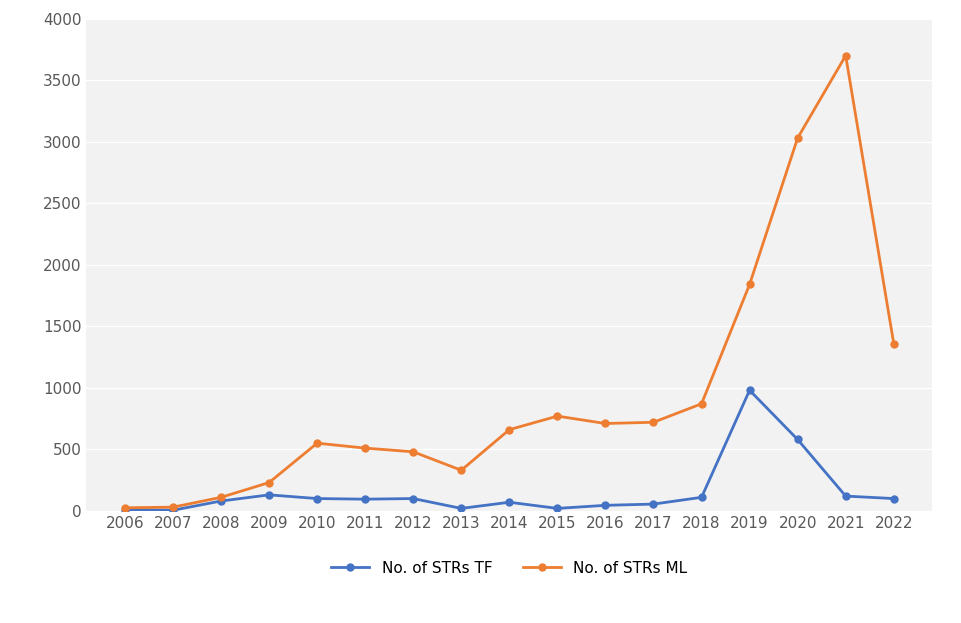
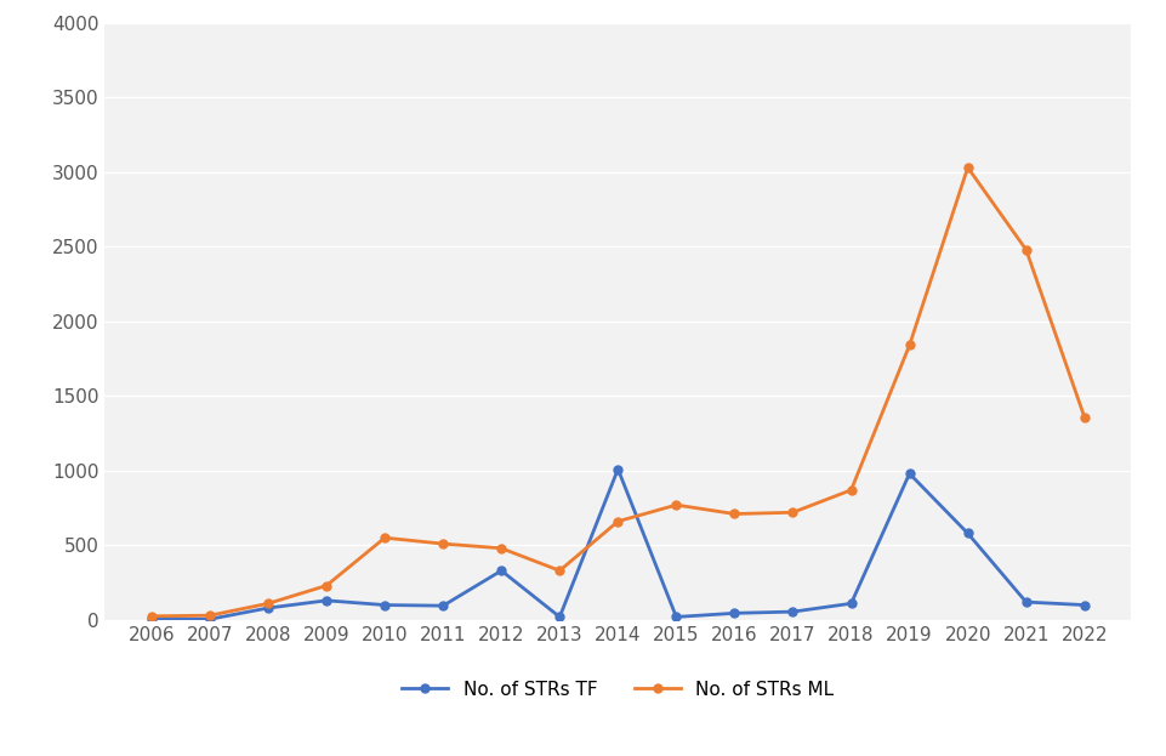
No. of STRs TF/2012: 100 -> 330
No. of STRs TF/2014: 70 -> 1010
No. of STRs ML/2021: 3700 -> 2480
